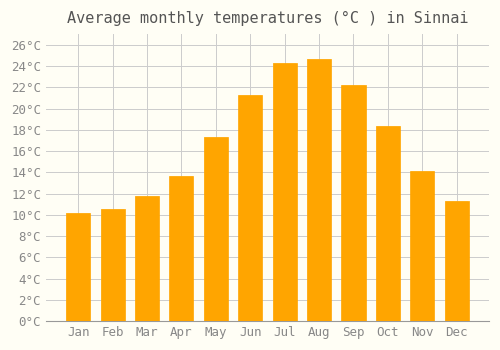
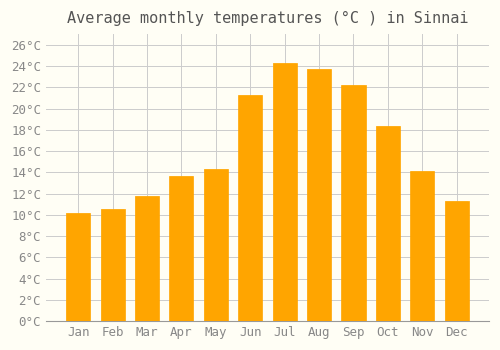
May: 17.3°C -> 14.3°C
Aug: 24.7°C -> 23.7°C
